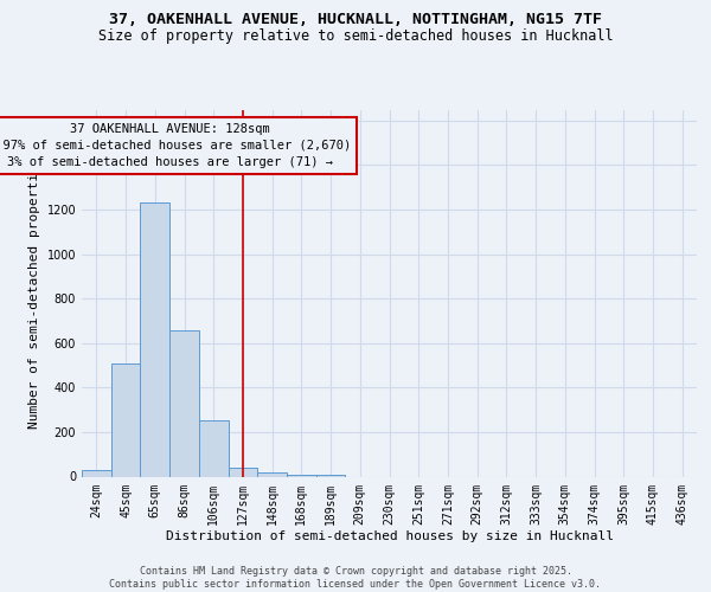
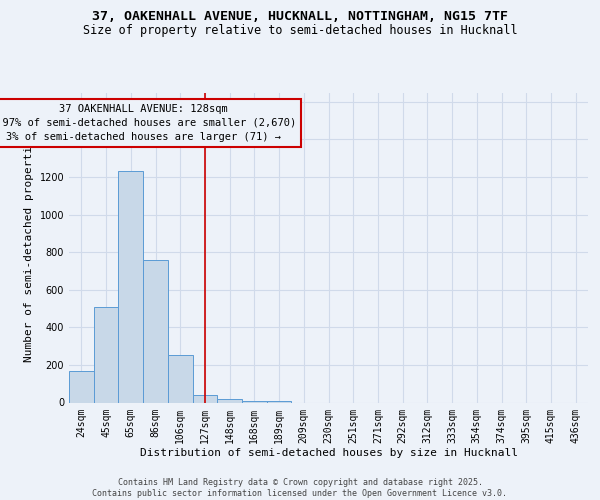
24sqm: 30 -> 170
86sqm: 660 -> 760
